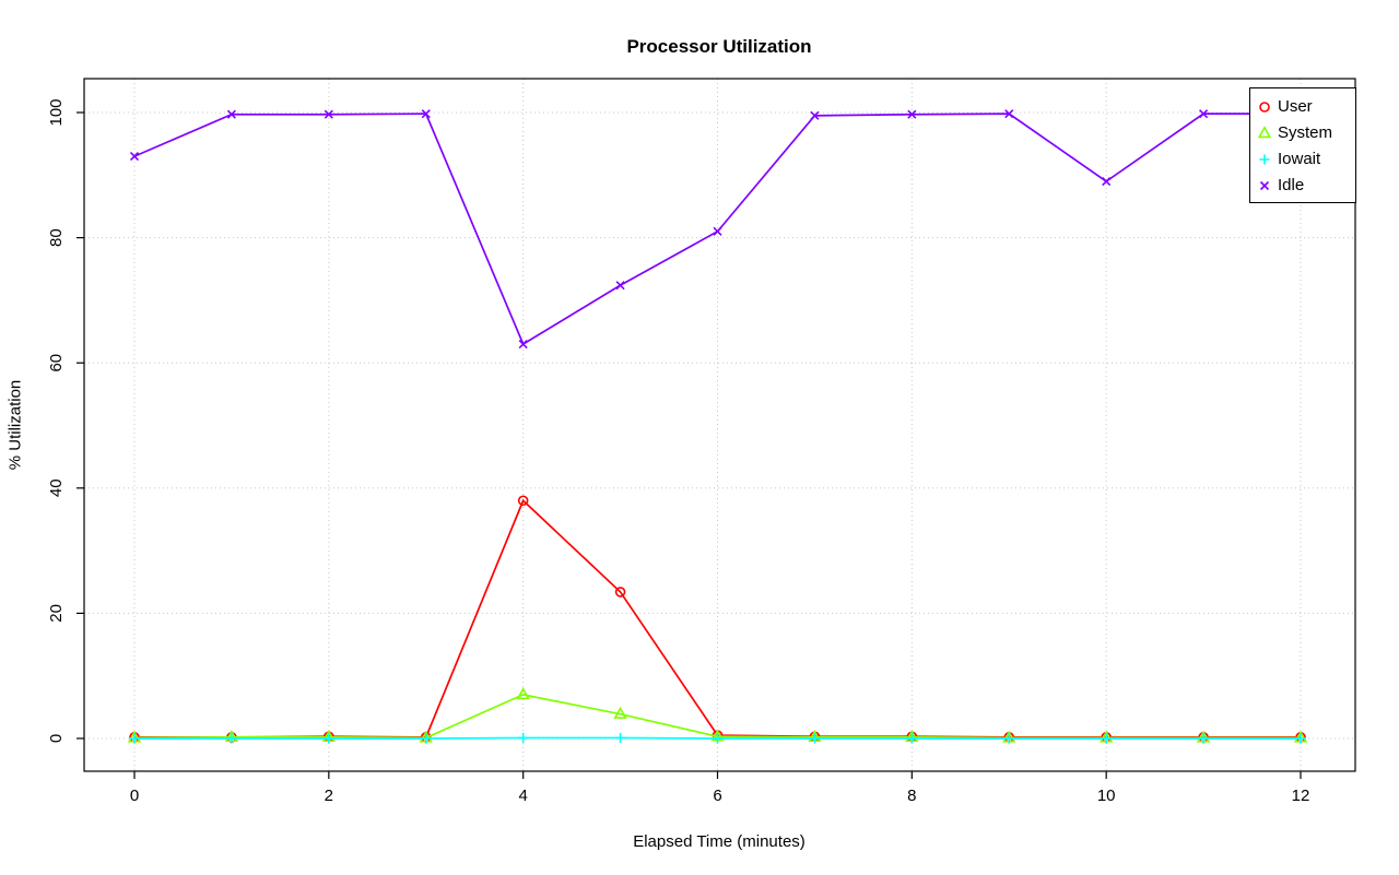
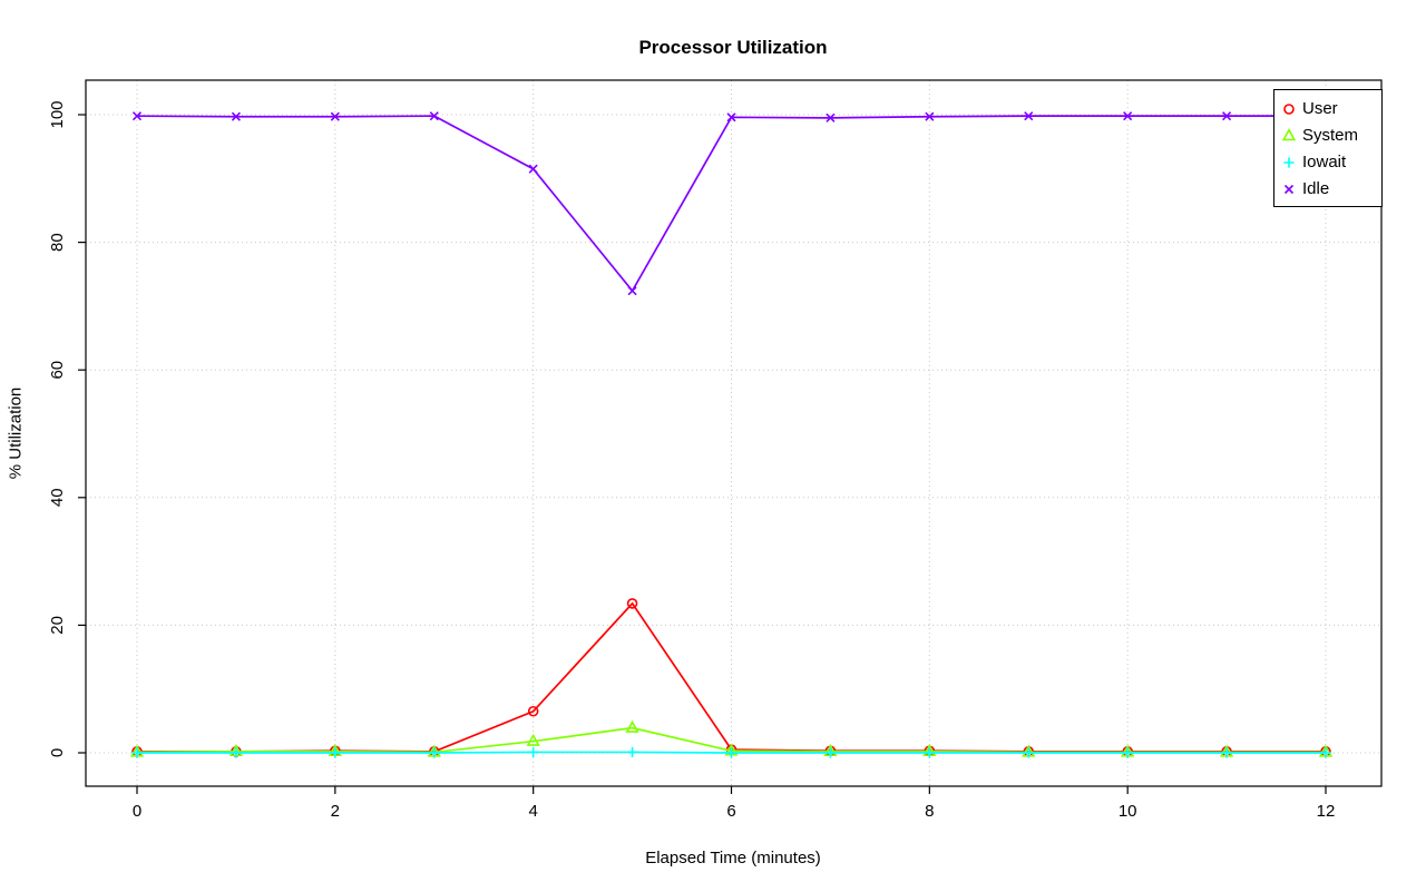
Idle/0: 93 -> 100
User/4: 38 -> 6
System/4: 7 -> 2
Idle/4: 63 -> 92
Idle/6: 81 -> 100
Idle/10: 89 -> 100
